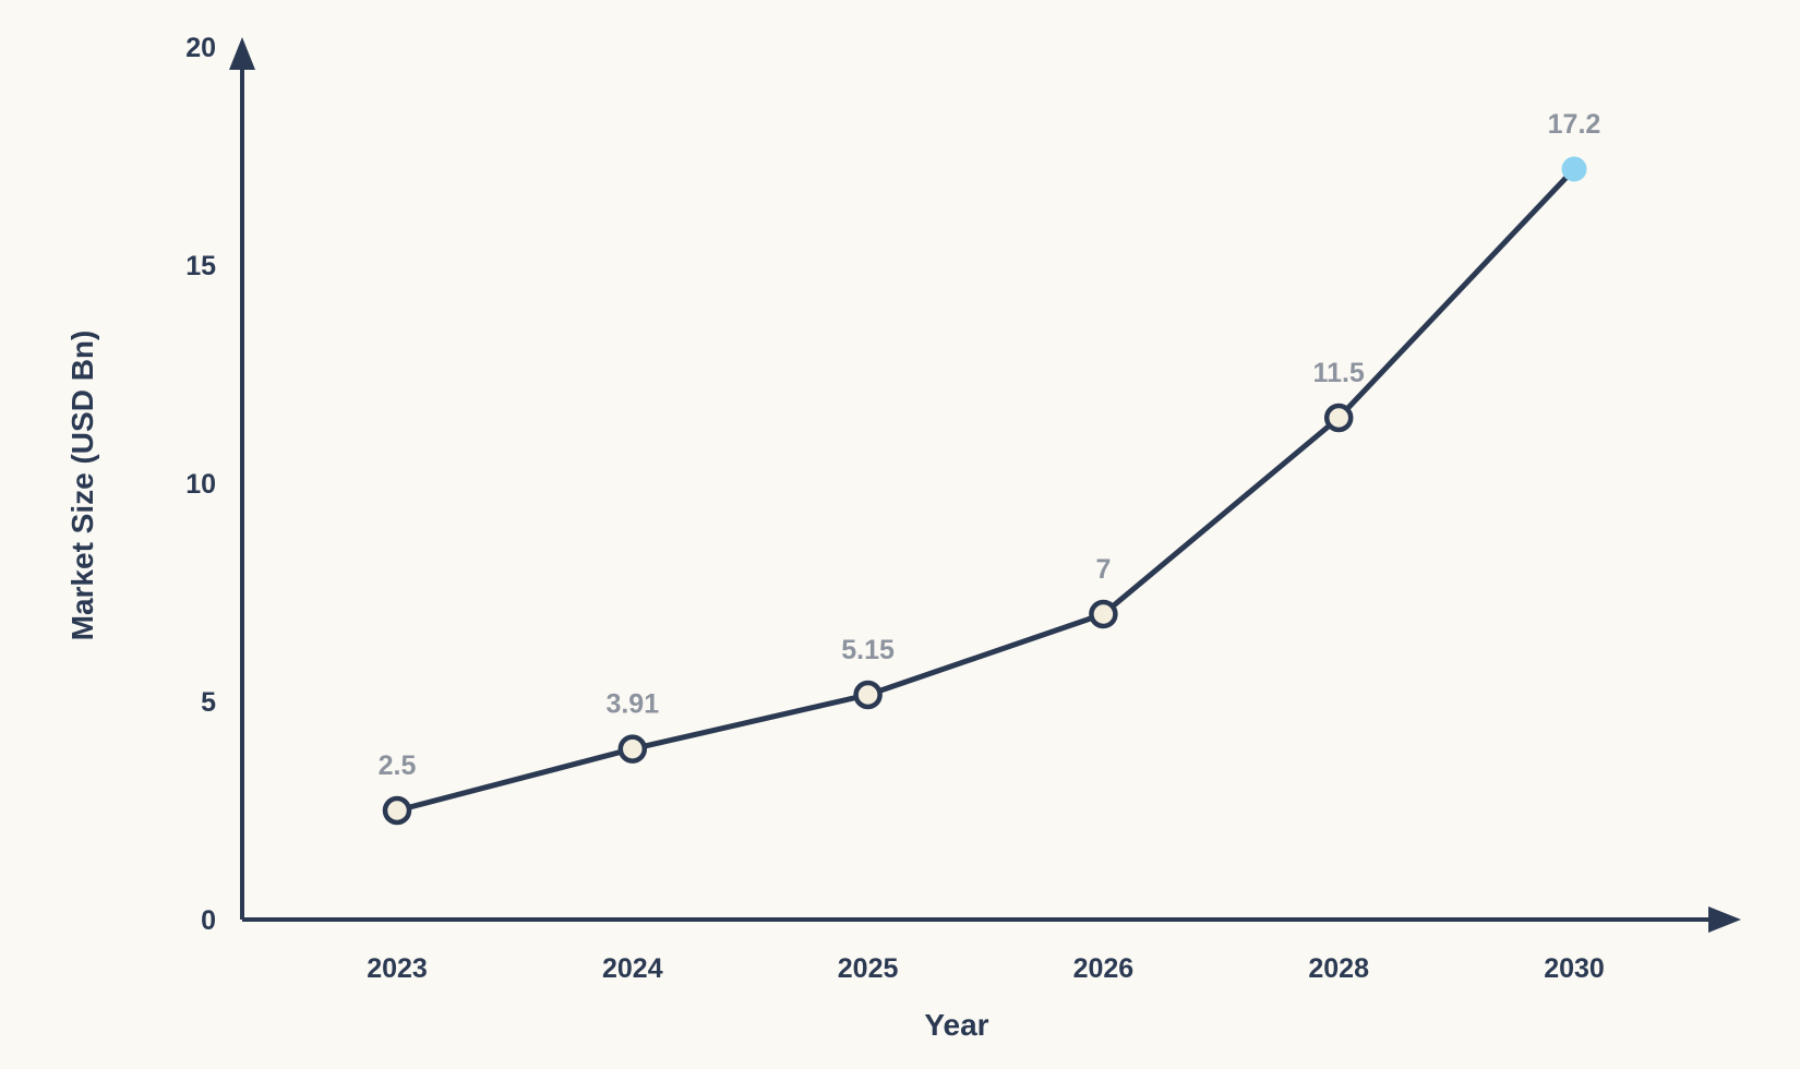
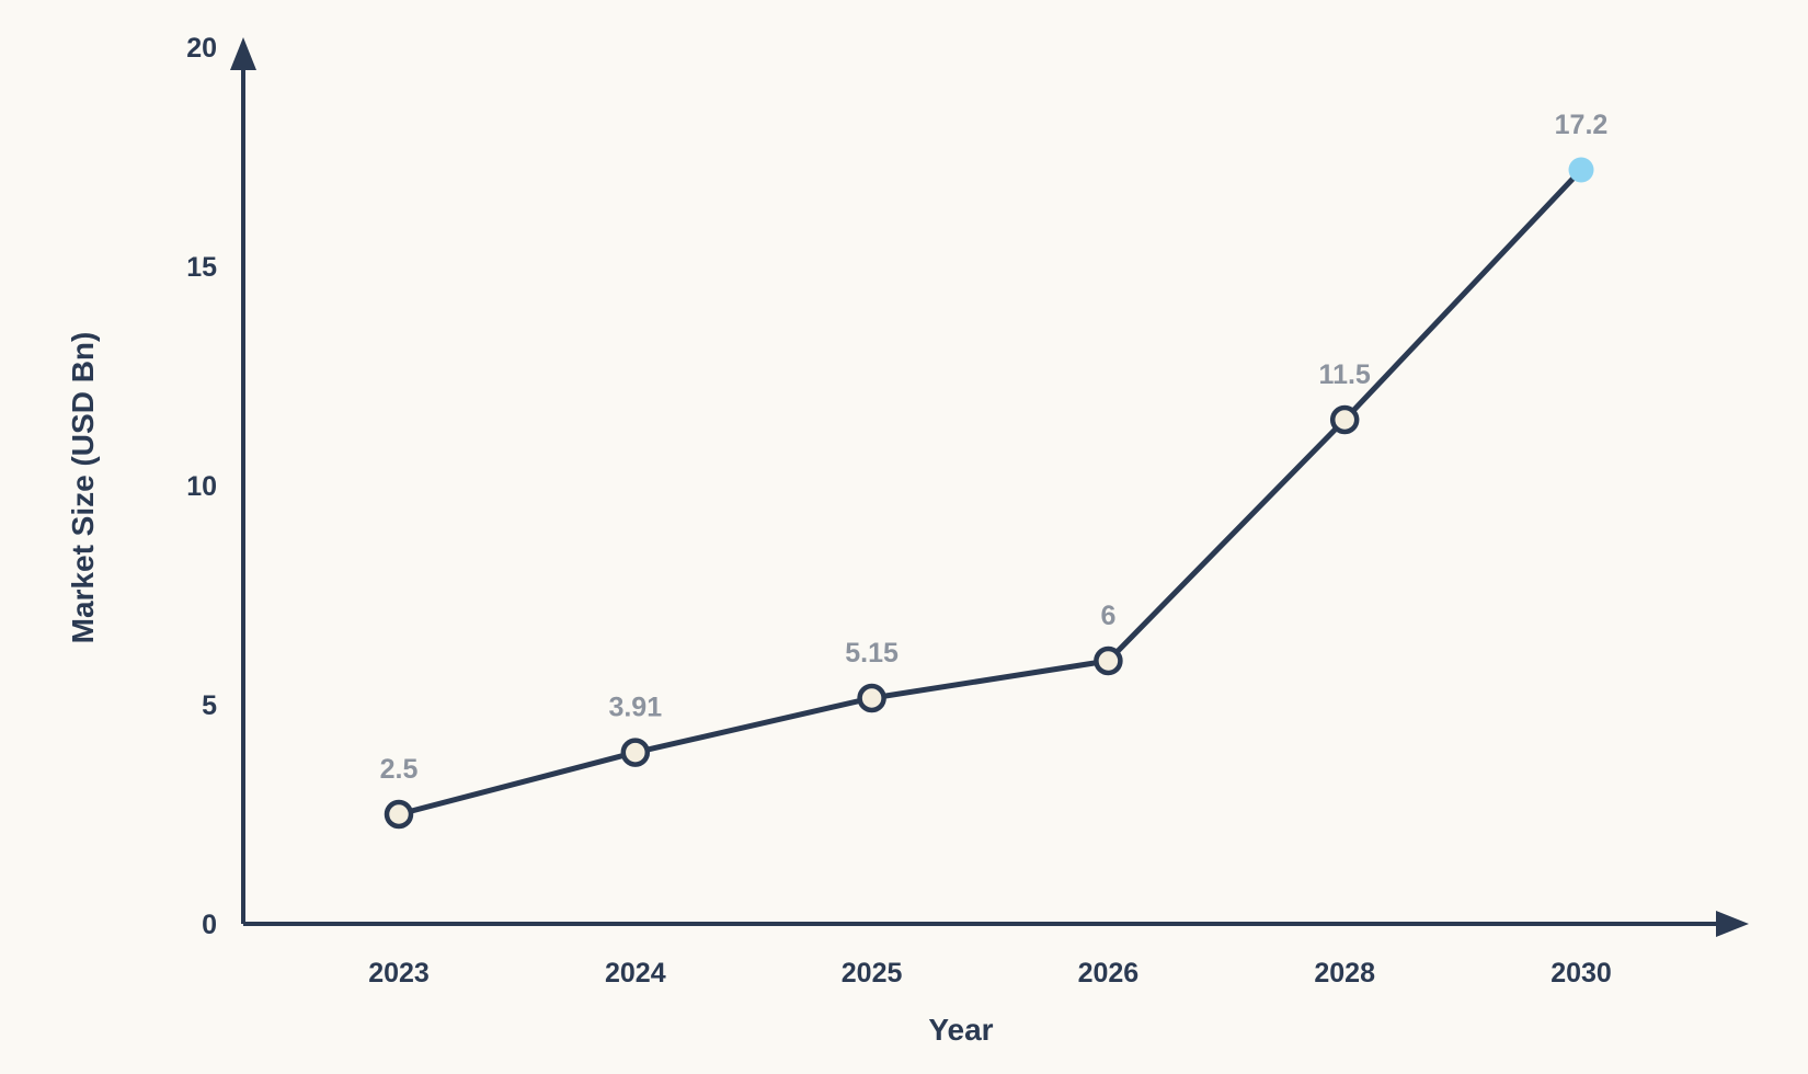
2026: 7 -> 6
